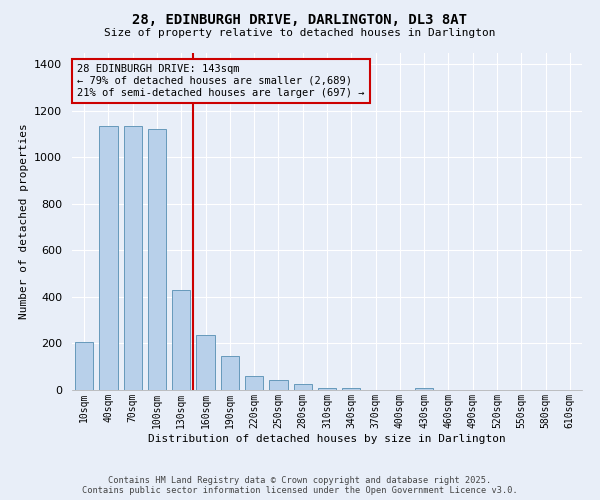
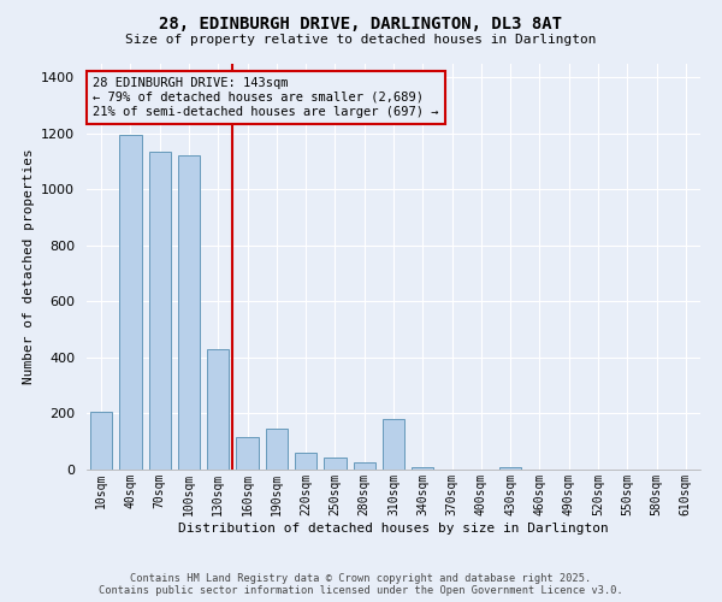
40sqm: 1135 -> 1195
160sqm: 237 -> 115
310sqm: 10 -> 180
